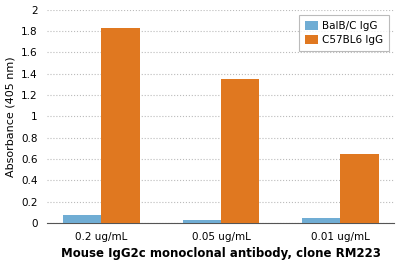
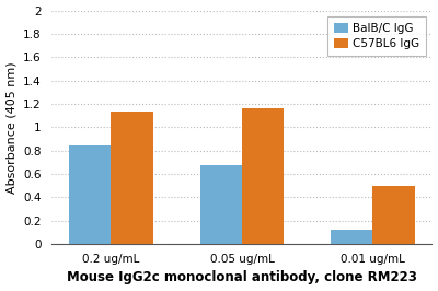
BalB/C IgG/0.2 ug/mL: 0.07 -> 0.84
C57BL6 IgG/0.2 ug/mL: 1.83 -> 1.13
BalB/C IgG/0.05 ug/mL: 0.03 -> 0.67
C57BL6 IgG/0.05 ug/mL: 1.35 -> 1.16
BalB/C IgG/0.01 ug/mL: 0.05 -> 0.12
C57BL6 IgG/0.01 ug/mL: 0.65 -> 0.50
